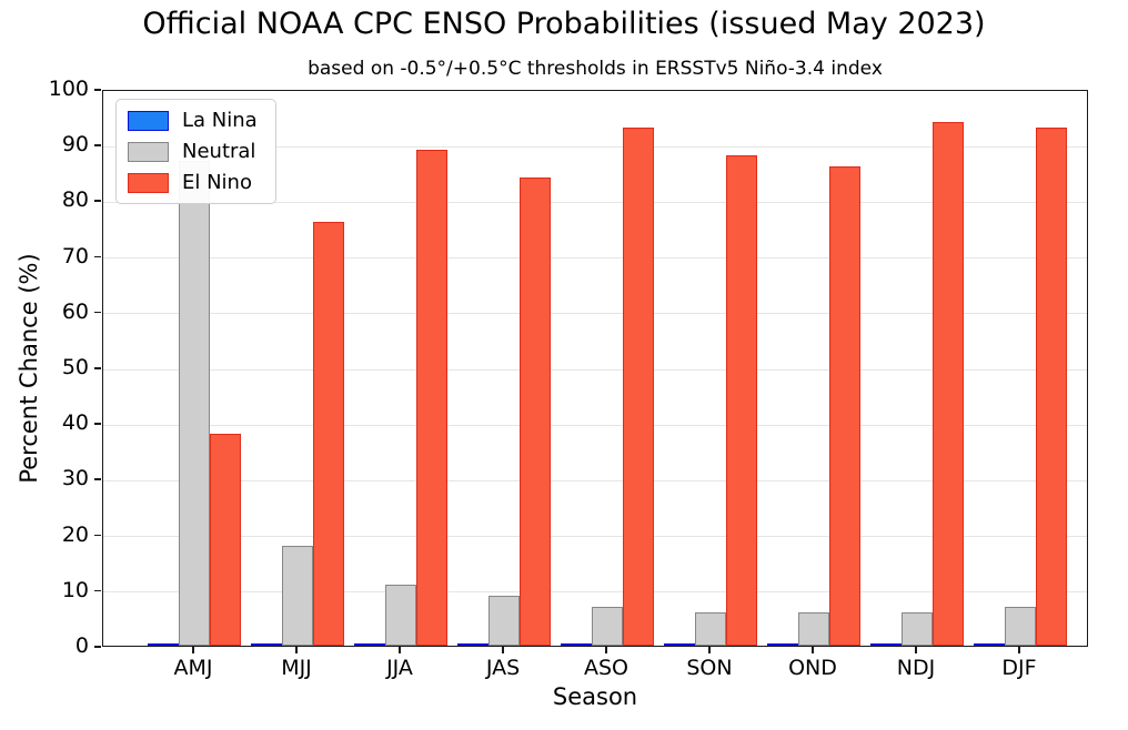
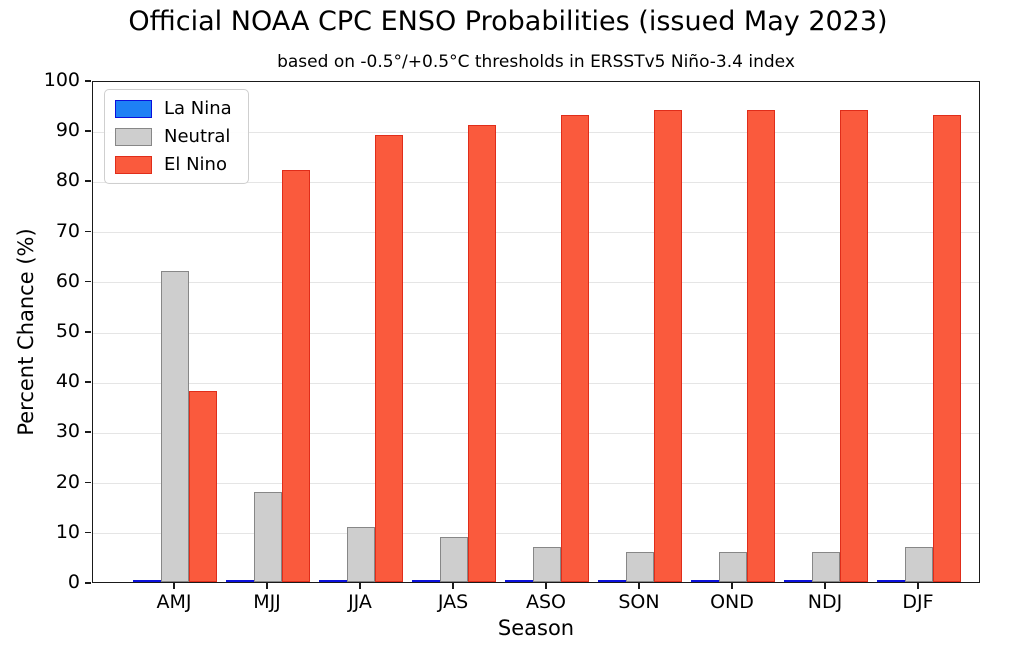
Neutral/AMJ: 87 -> 62
El Nino/MJJ: 76 -> 82
El Nino/JAS: 84 -> 91
El Nino/SON: 88 -> 94
El Nino/OND: 86 -> 94
